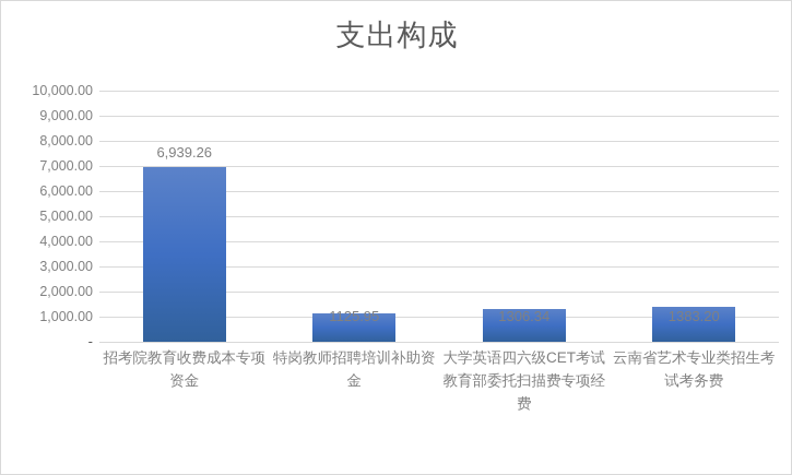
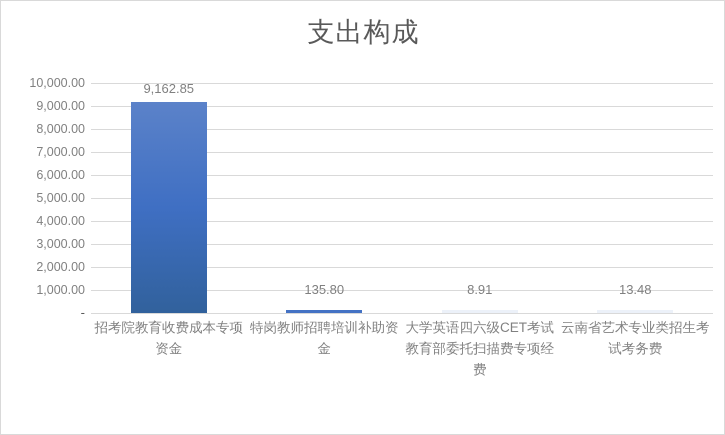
招考院教育收费成本专项资金: 6,939.26 -> 9,162.85
特岗教师招聘培训补助资金: 1125.95 -> 135.80
大学英语四六级CET考试教育部委托扫描费专项经费: 1306.34 -> 8.91
云南省艺术专业类招生考试考务费: 1383.20 -> 13.48
